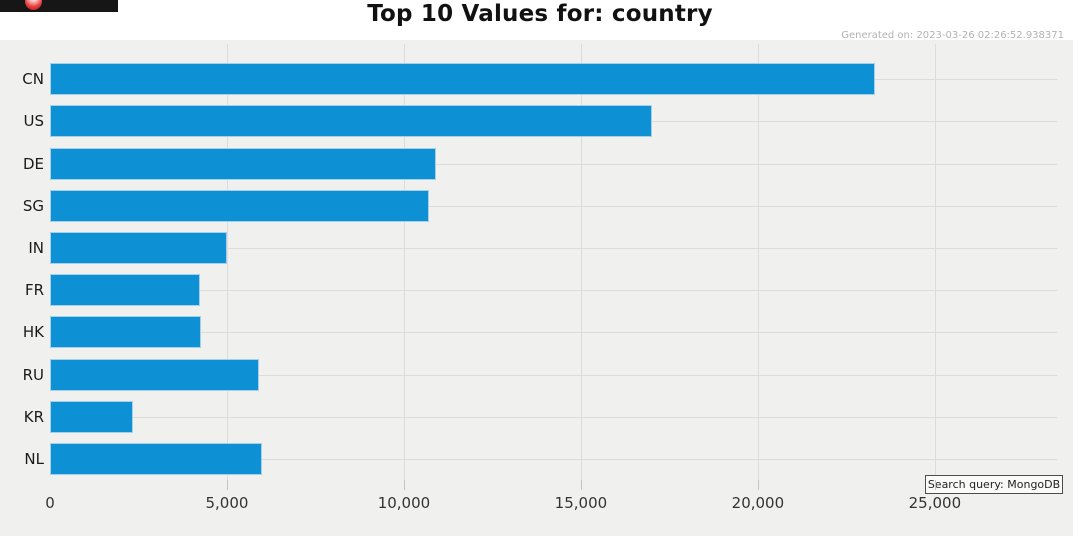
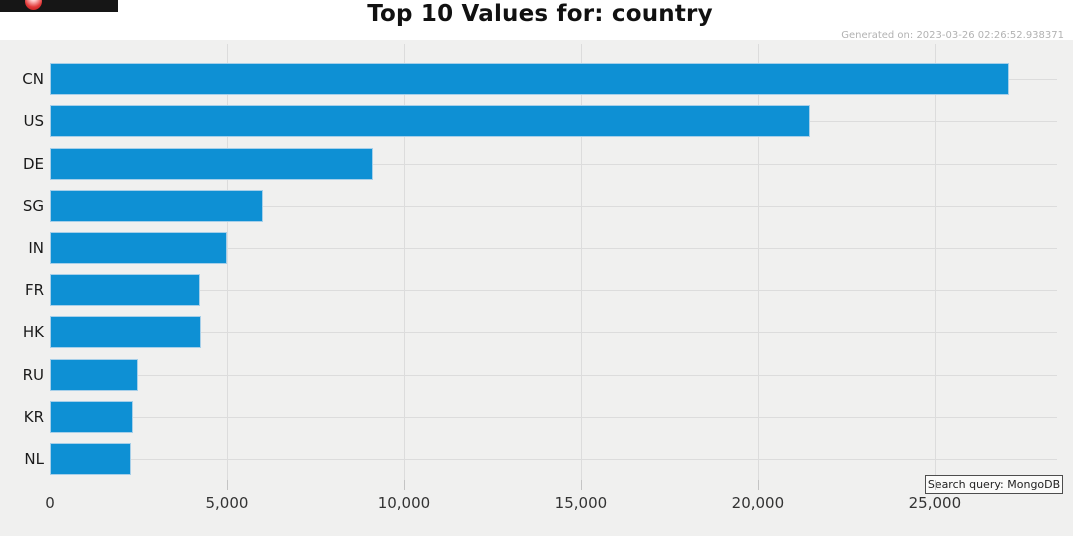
CN: 23300 -> 27100
US: 17000 -> 21500
DE: 10900 -> 9100
SG: 10700 -> 6000
RU: 5900 -> 2500
NL: 6000 -> 2300
